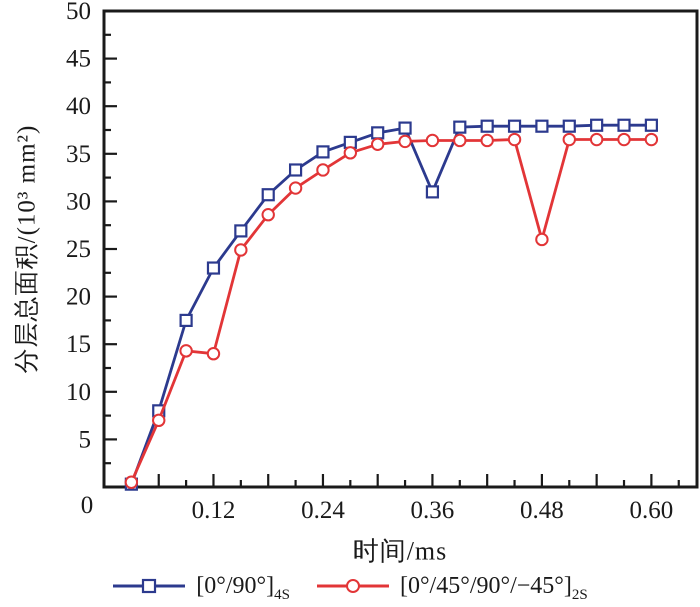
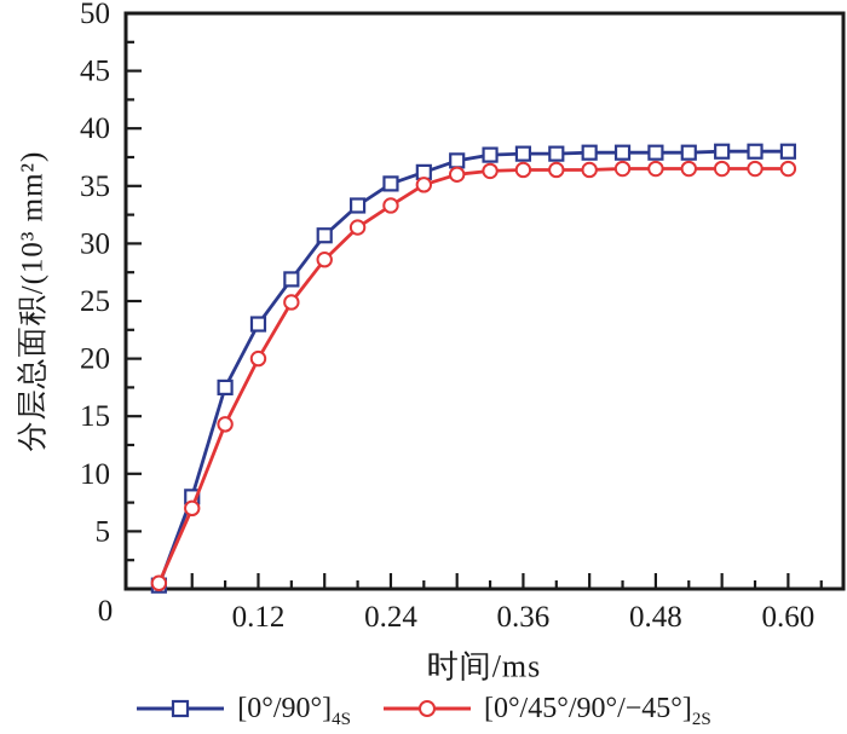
[0°/45°/90°/−45°]2S/0.12: 14 -> 20
[0°/90°]4S/0.36: 31 -> 38
[0°/45°/90°/−45°]2S/0.48: 26 -> 36
